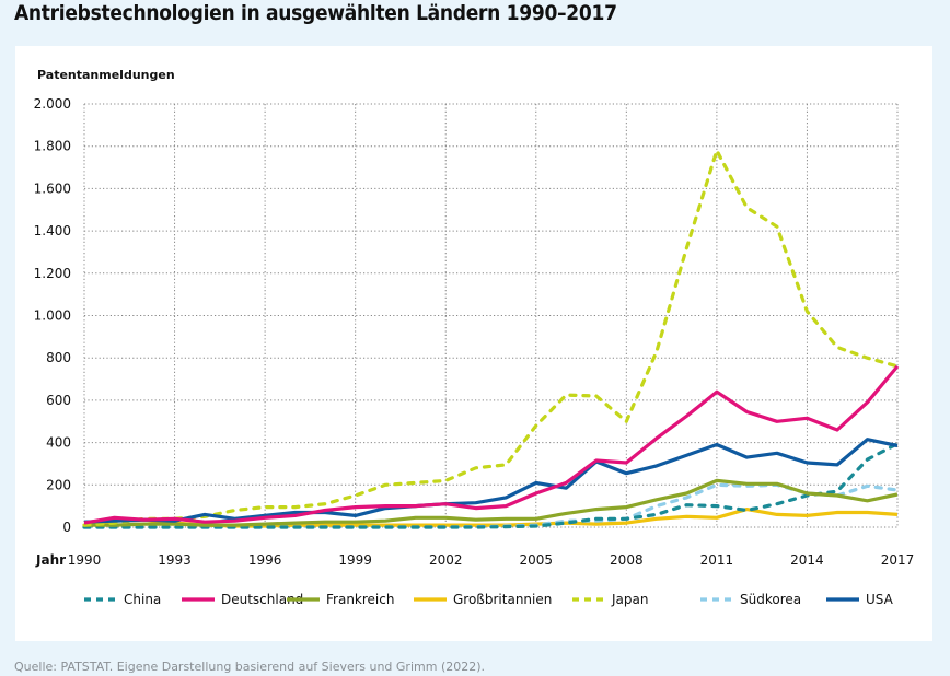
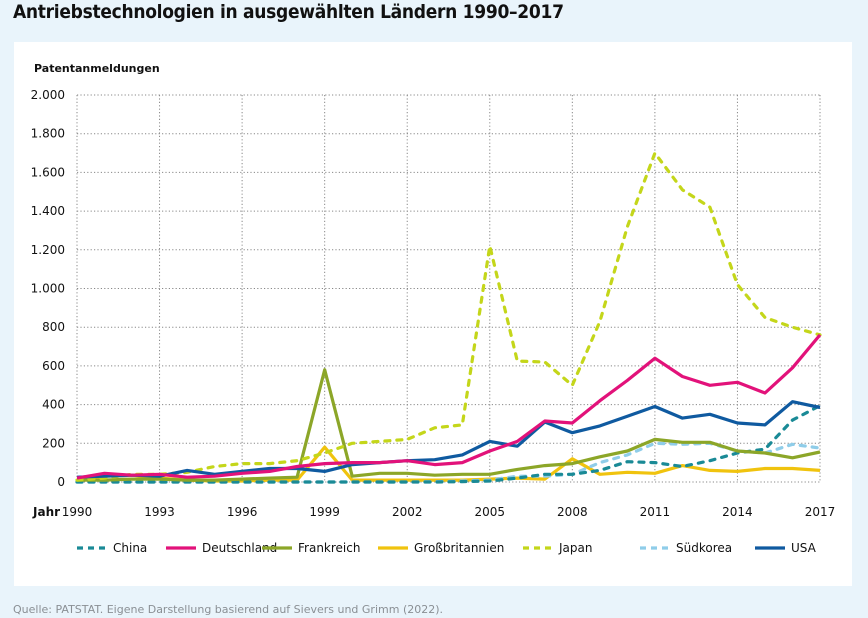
Frankreich/1999: 20 -> 580
Großbritannien/1999: 10 -> 180
Japan/2005: 480 -> 1220
Großbritannien/2008: 20 -> 120
Japan/2011: 1780 -> 1700
